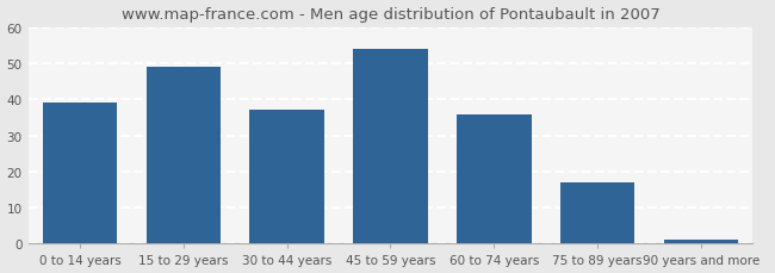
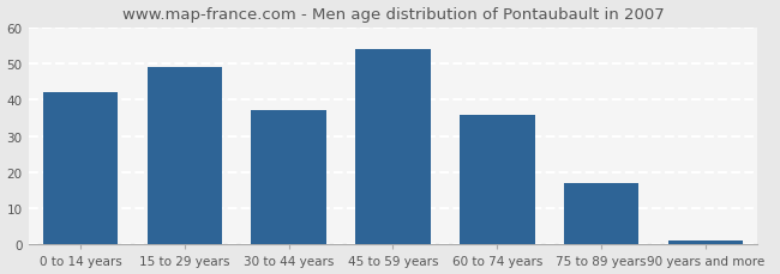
0 to 14 years: 39 -> 42
